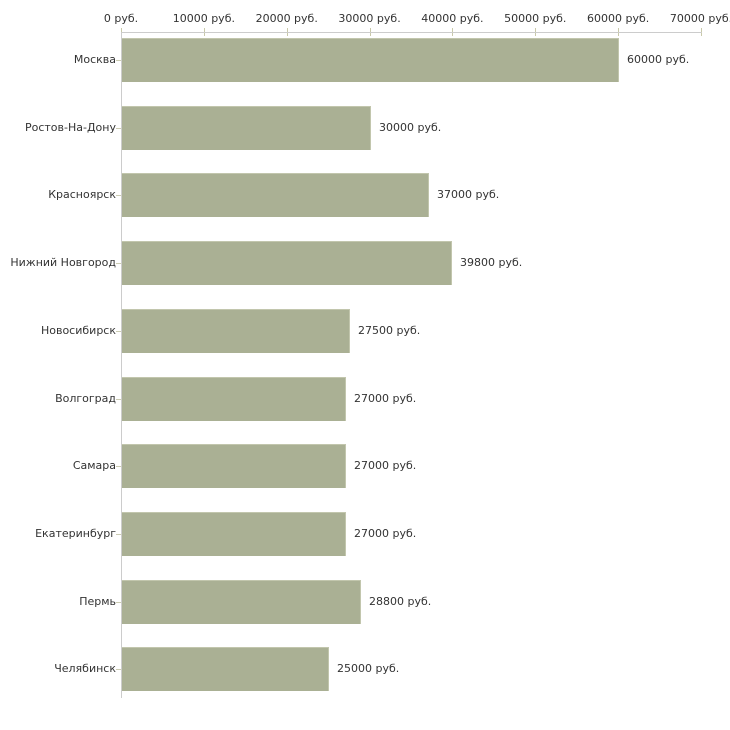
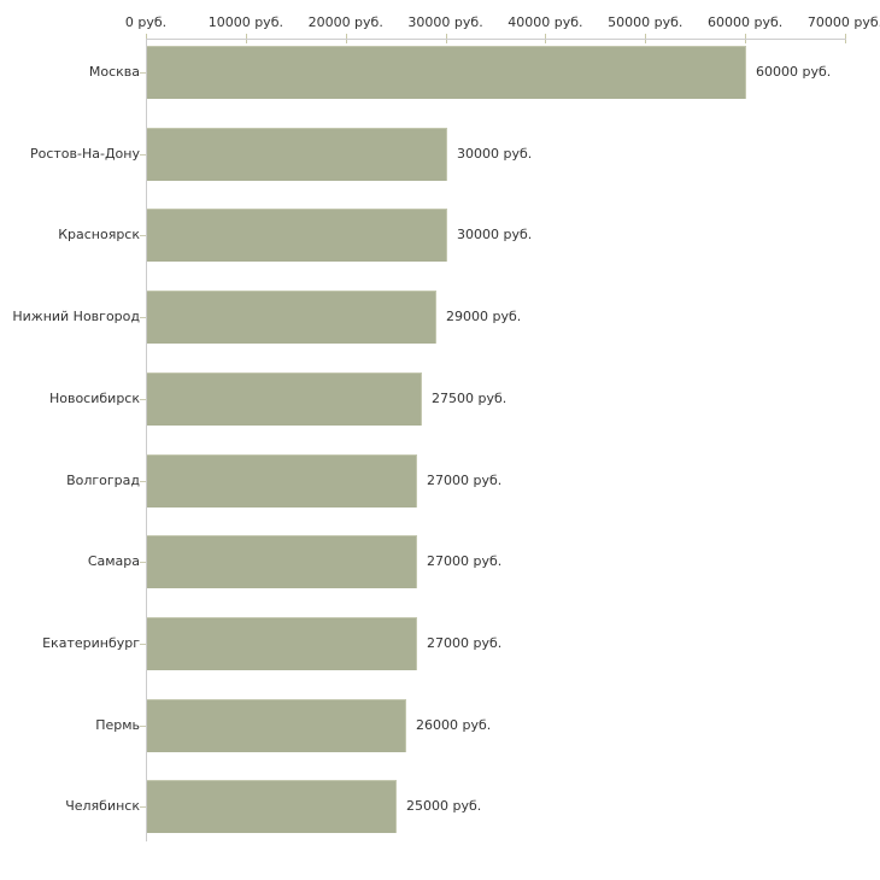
Красноярск: 37000 -> 30000
Нижний Новгород: 39800 -> 29000
Пермь: 28800 -> 26000
